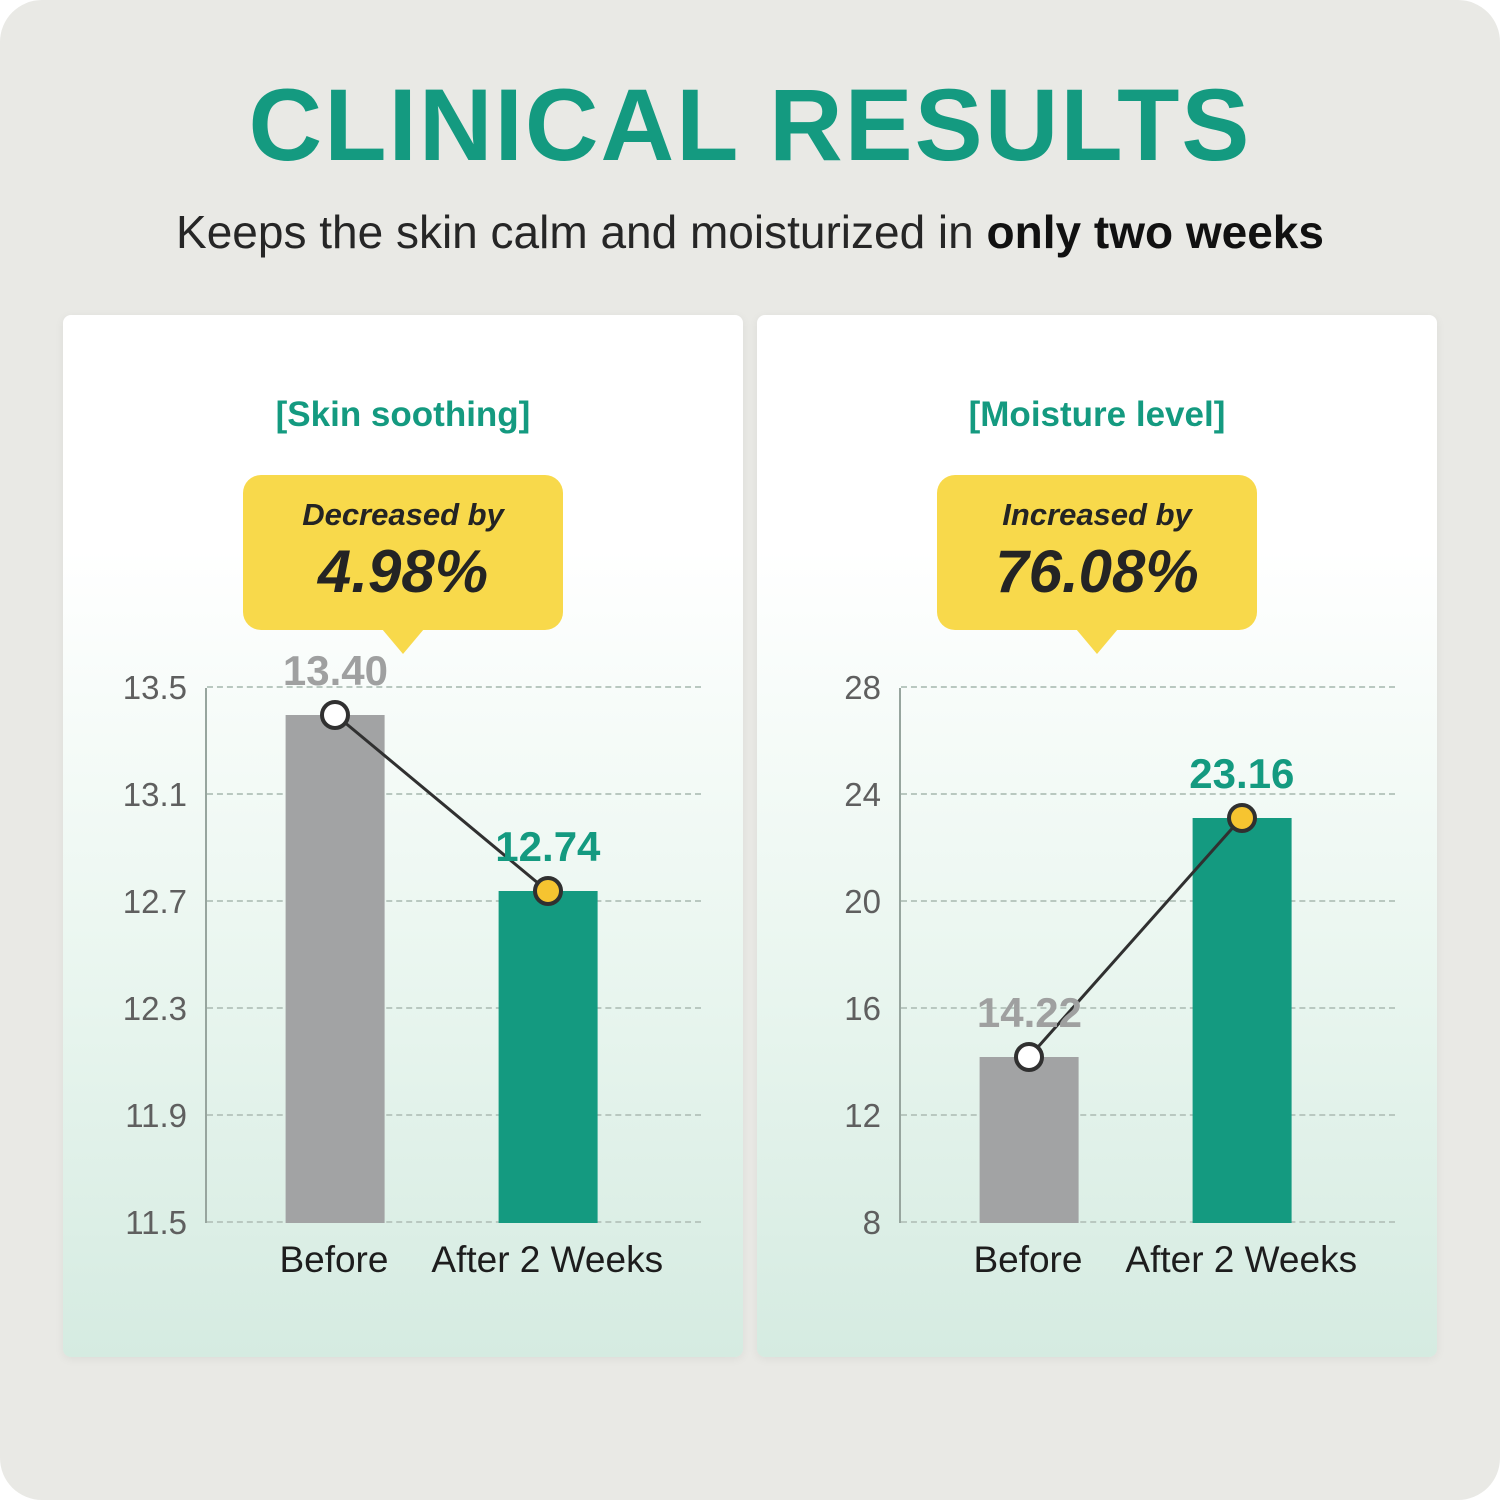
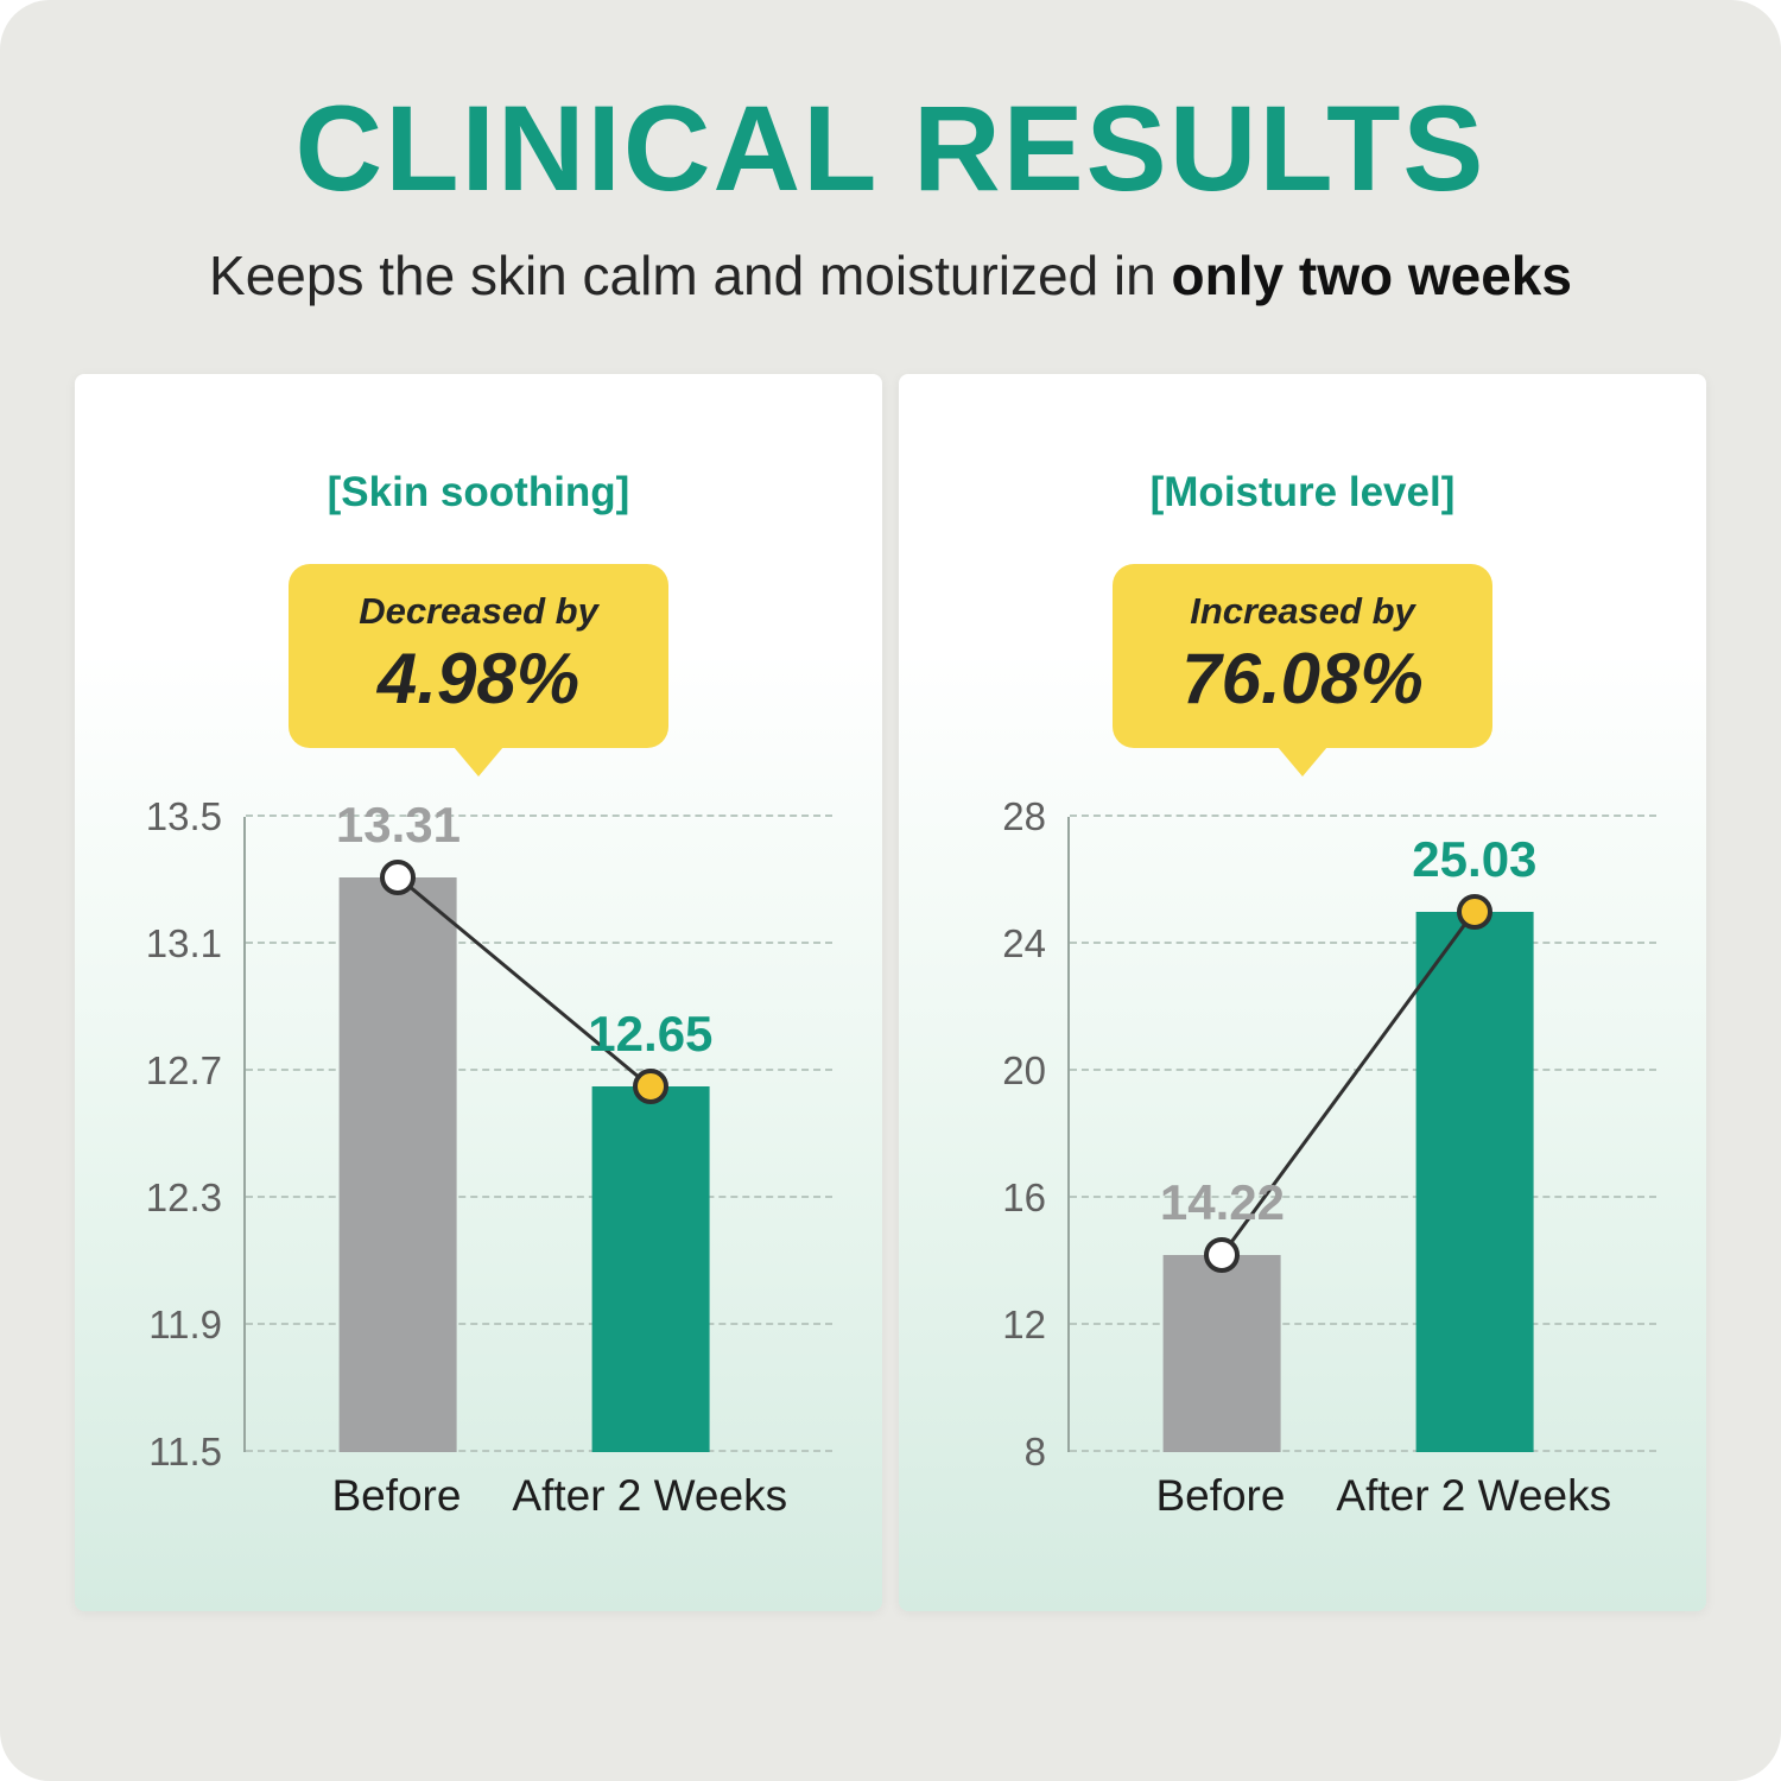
[Skin soothing]/Before: 13.40 -> 13.31
[Skin soothing]/After 2 Weeks: 12.74 -> 12.65
[Moisture level]/After 2 Weeks: 23.16 -> 25.03
